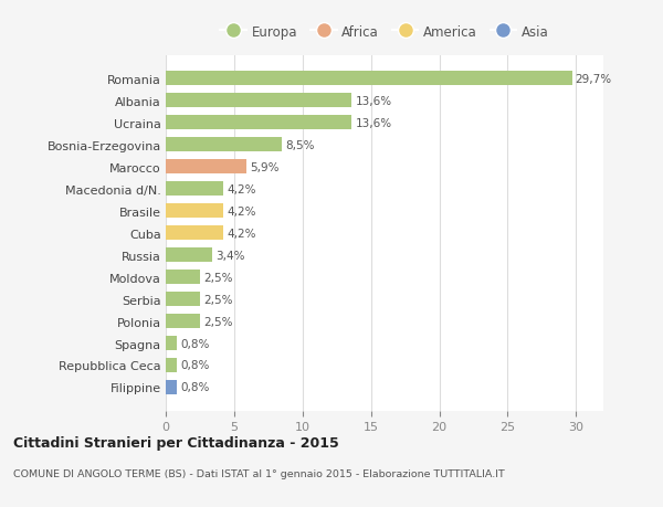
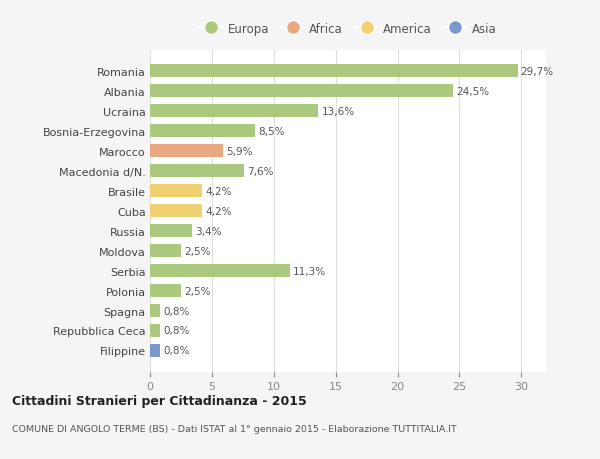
Albania: 13,6% -> 24,5%
Macedonia d/N.: 4,2% -> 7,6%
Serbia: 2,5% -> 11,3%
